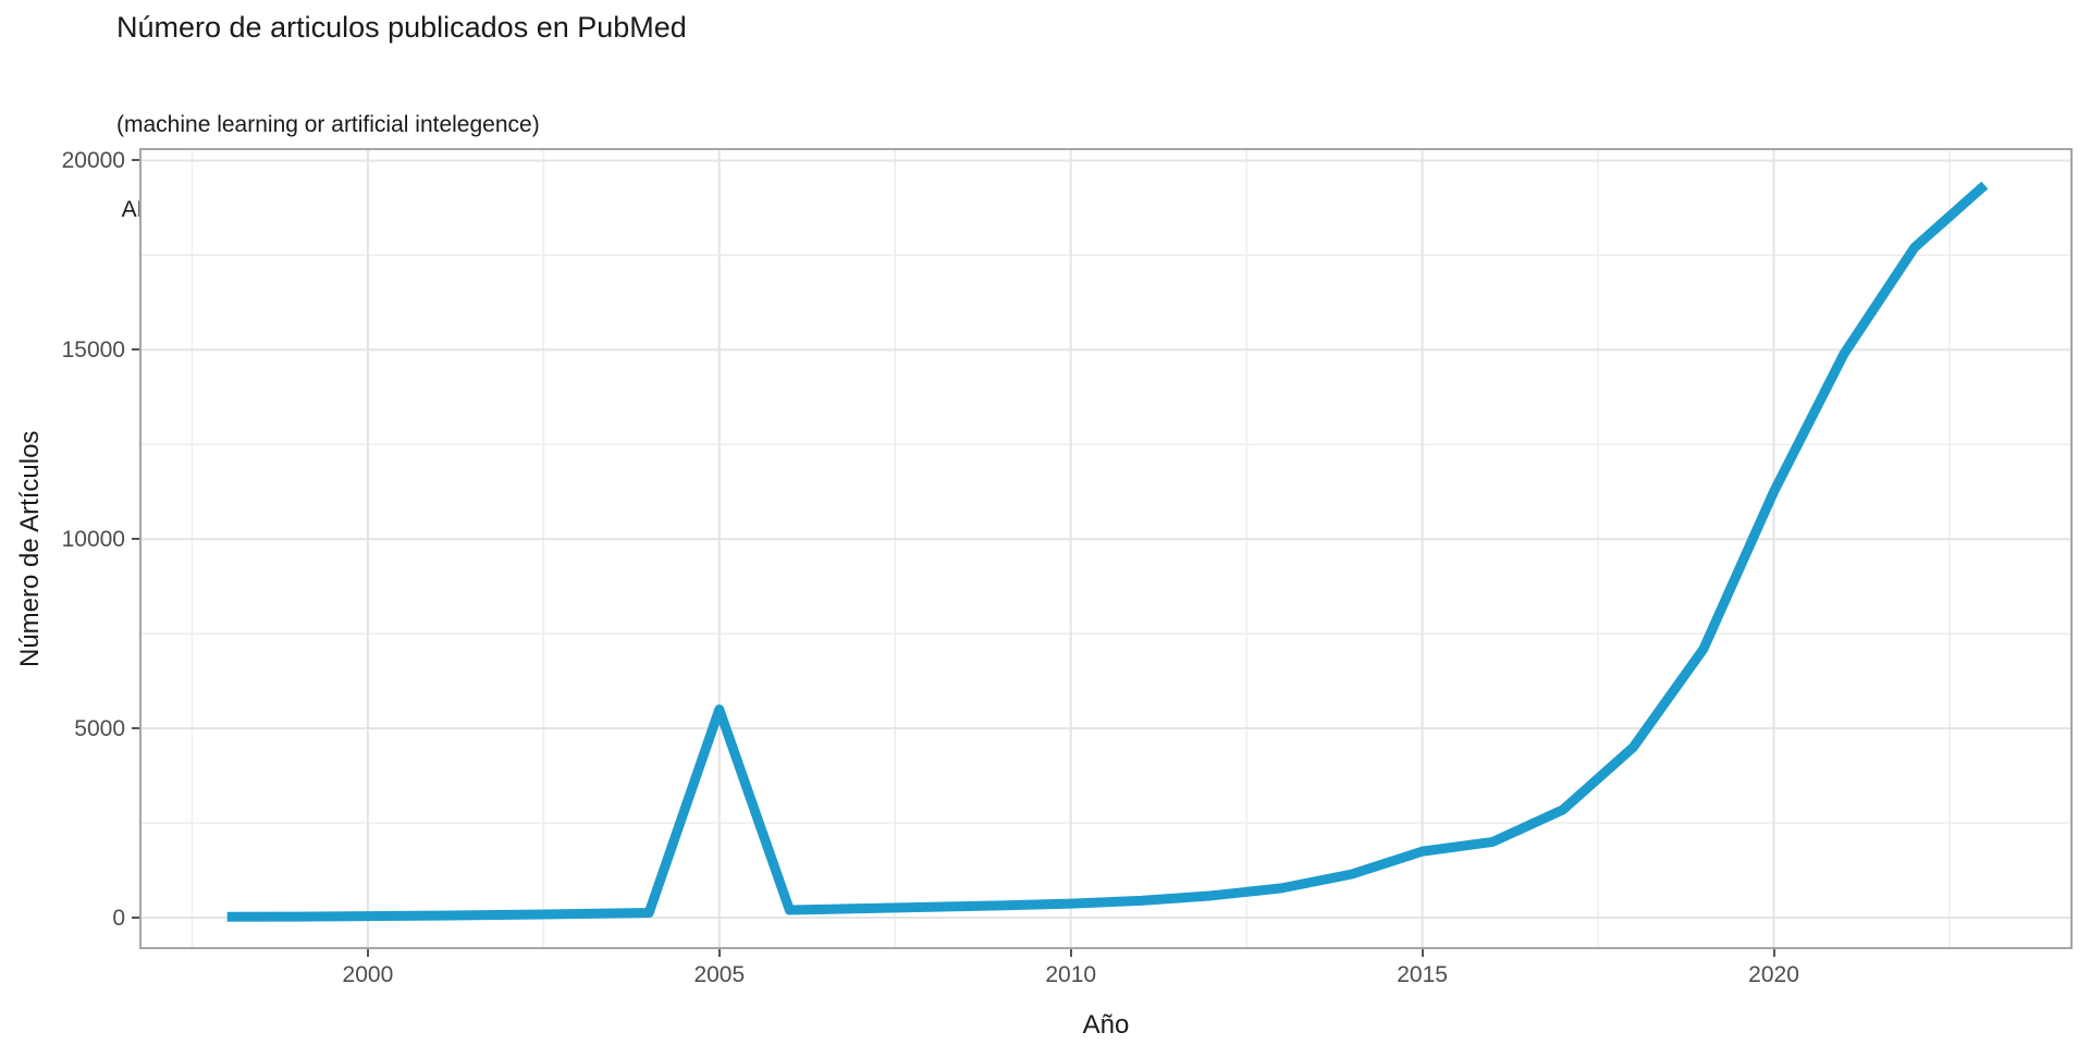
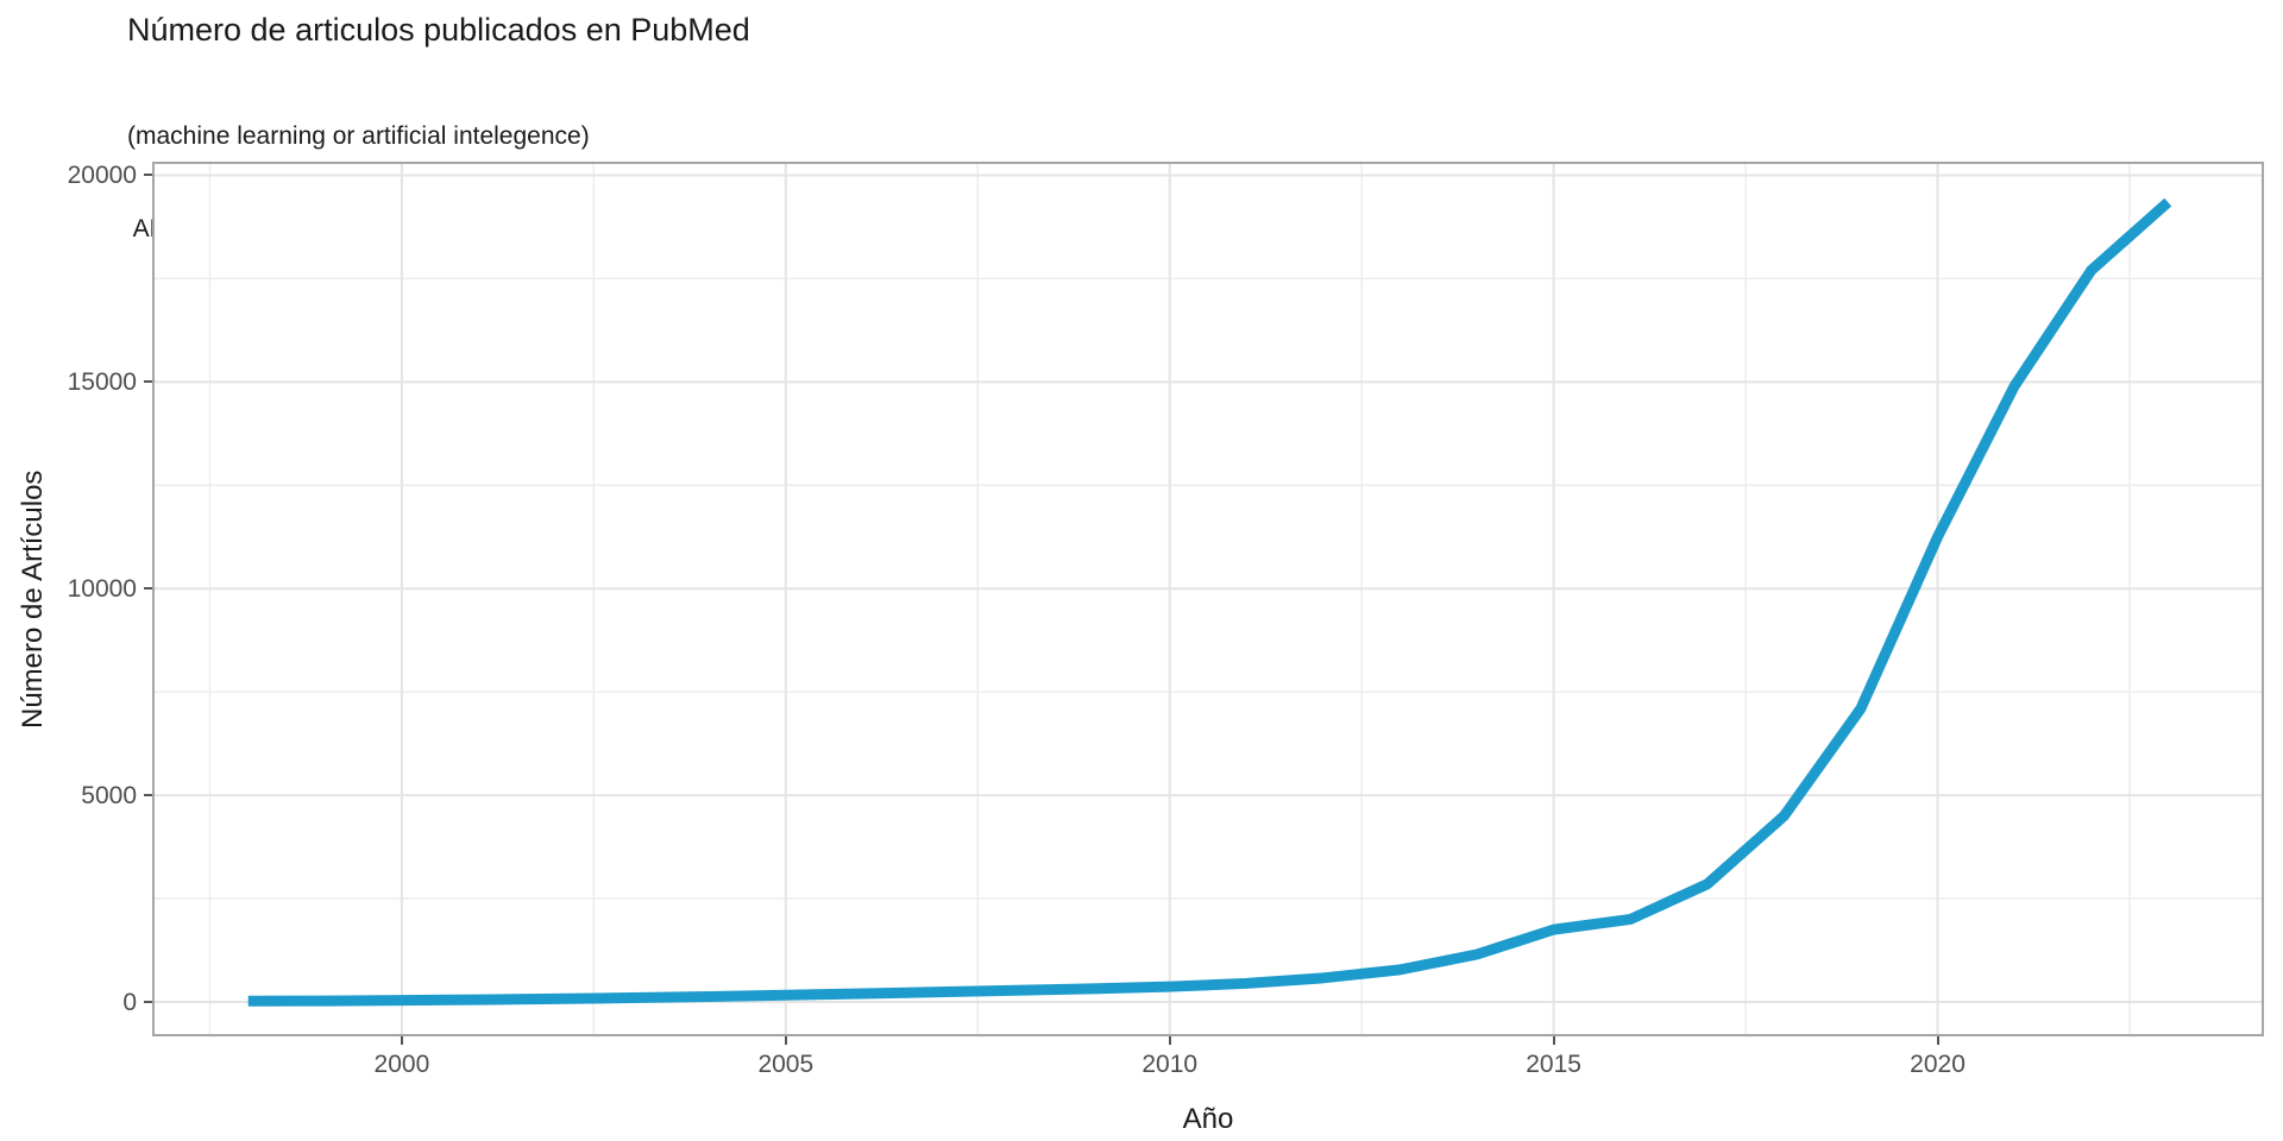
2005: 5500 -> 200
